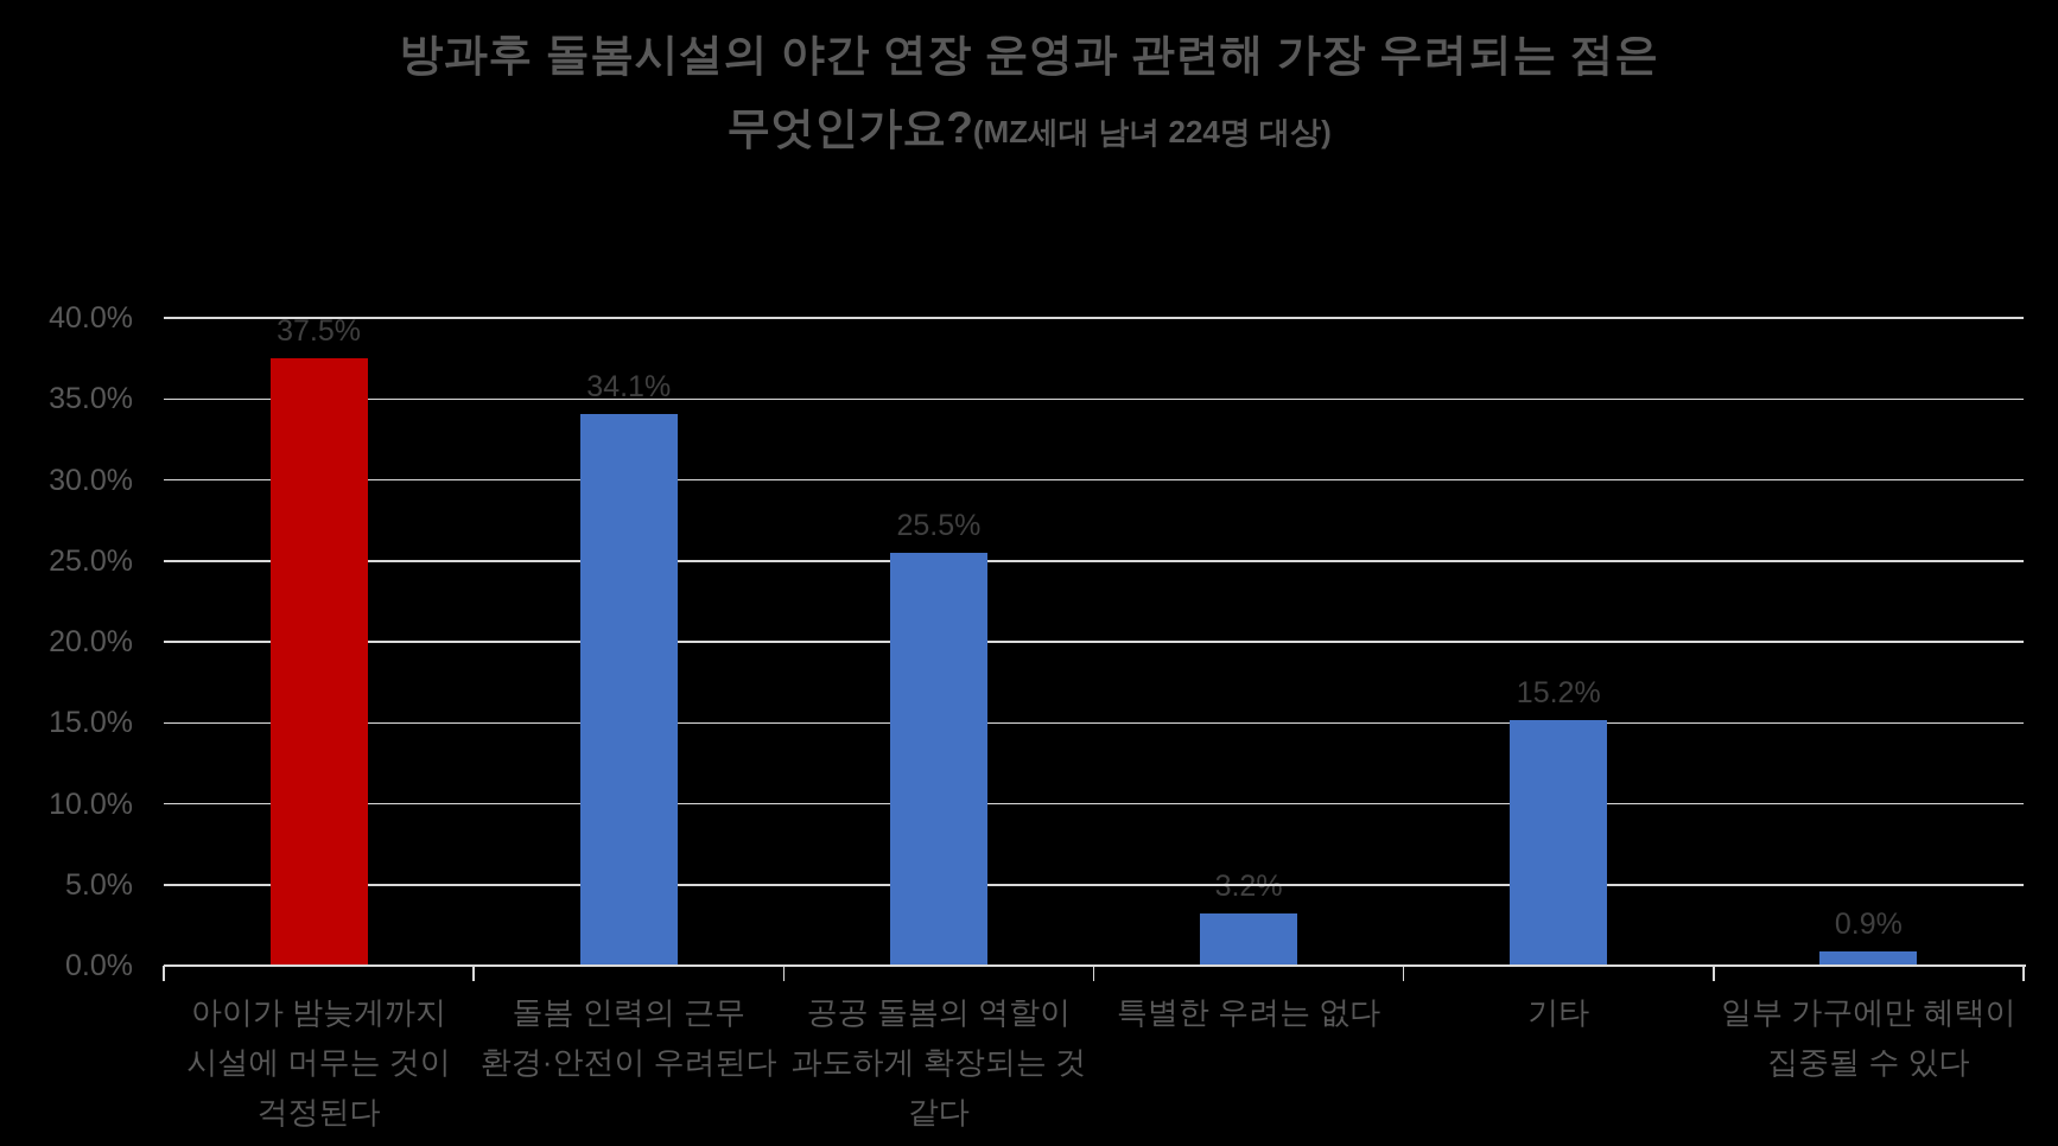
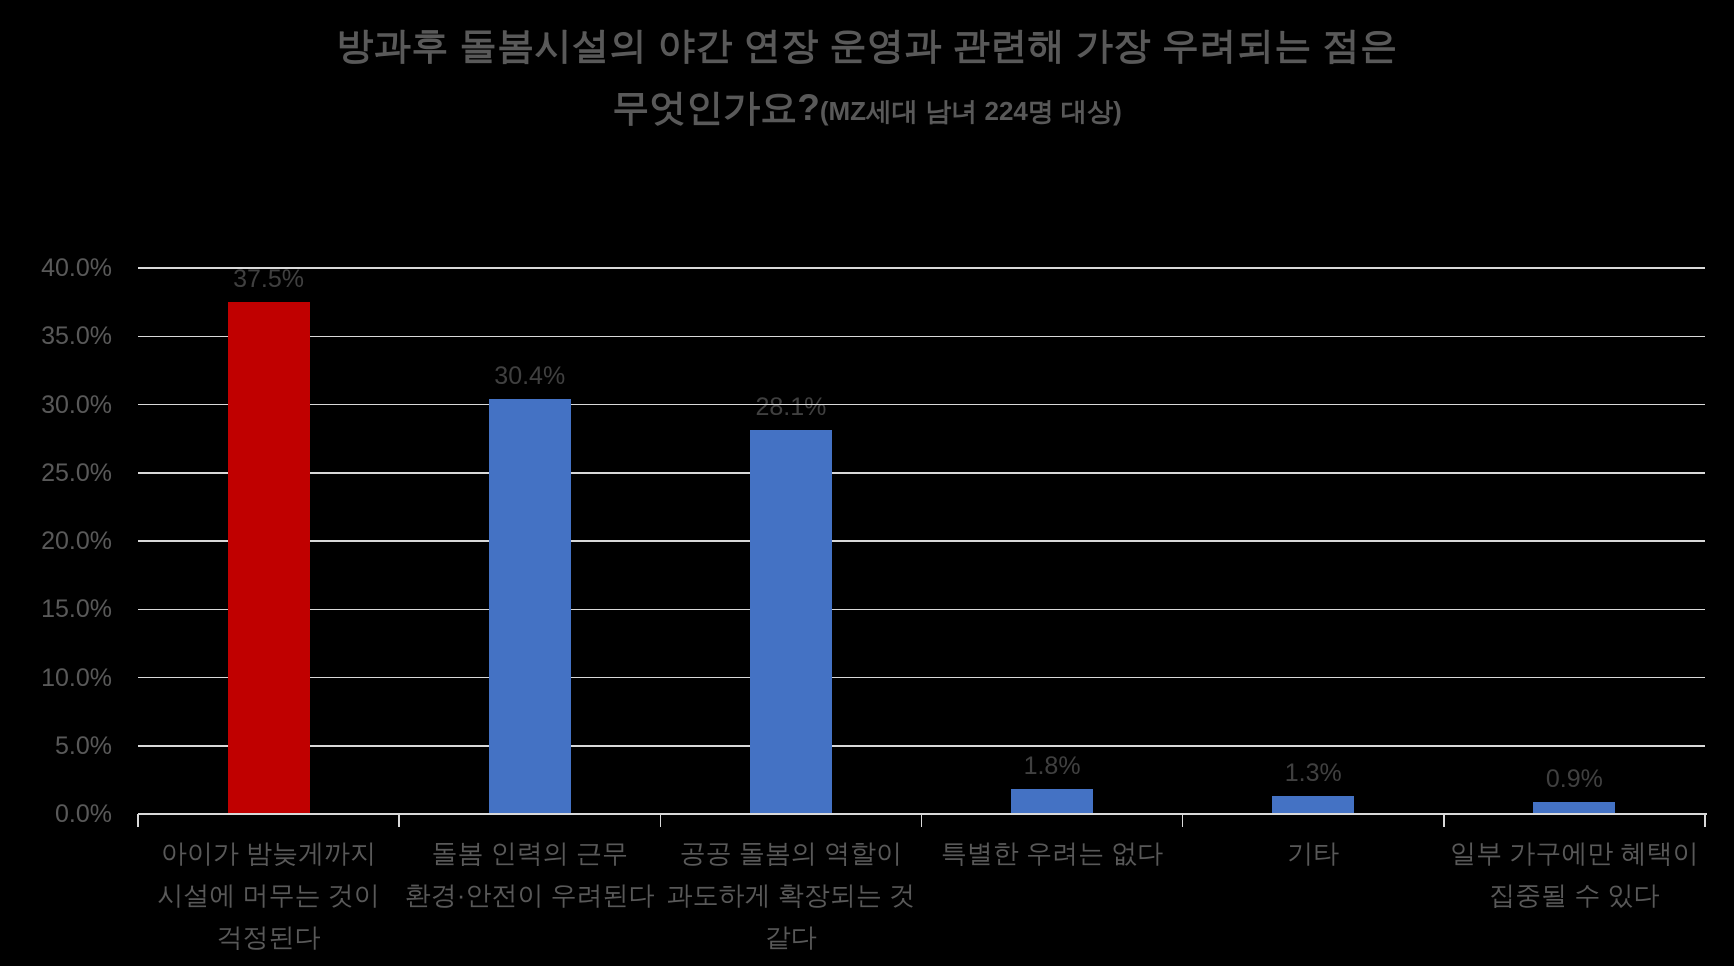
돌봄 인력의 근무 환경·안전이 우려된다: 34.1% -> 30.4%
공공 돌봄의 역할이 과도하게 확장되는 것 같다: 25.5% -> 28.1%
특별한 우려는 없다: 3.2% -> 1.8%
기타: 15.2% -> 1.3%
